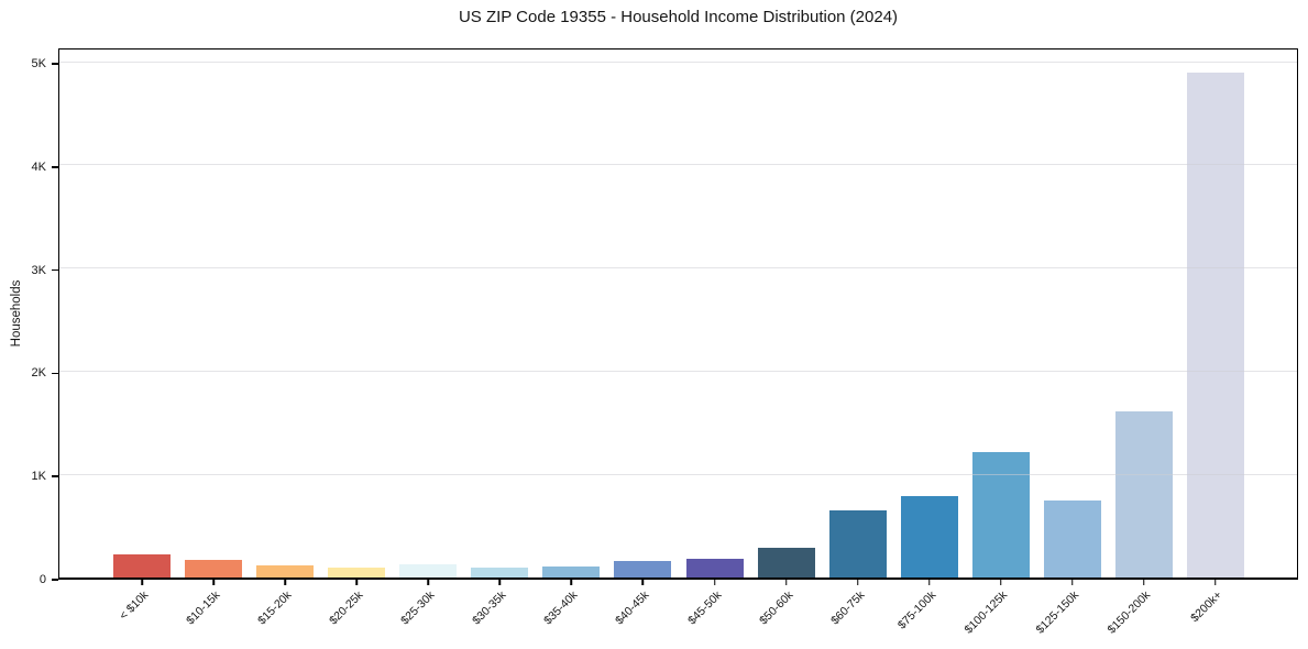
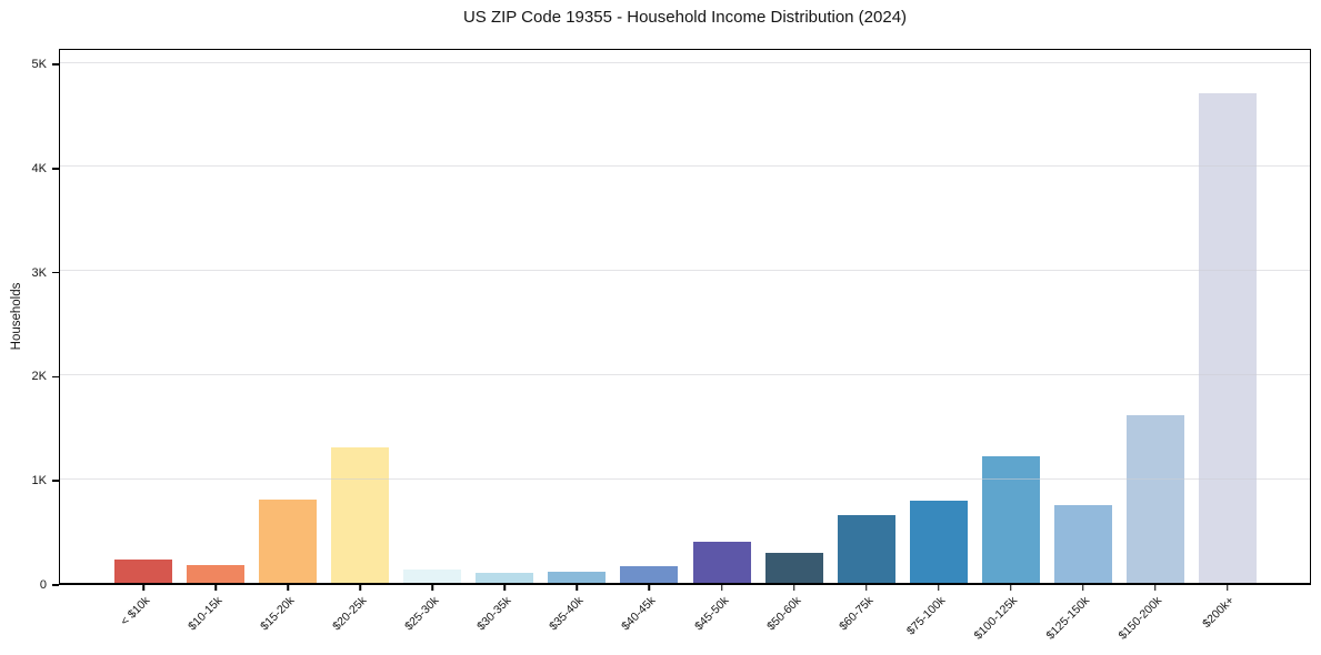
$15-20k: 0.1K -> 0.8K
$20-25k: 0.1K -> 1.3K
$45-50k: 0.2K -> 0.4K
$200k+: 4.9K -> 4.7K
